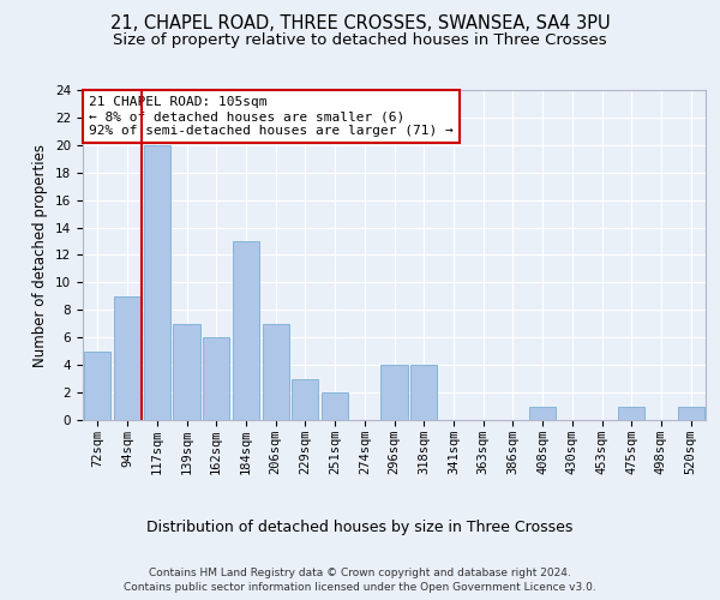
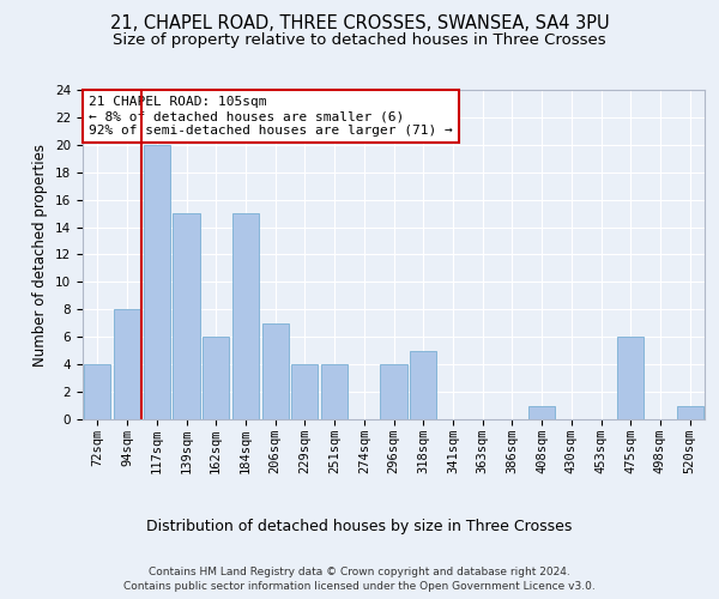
72sqm: 5 -> 4
94sqm: 9 -> 8
139sqm: 7 -> 15
184sqm: 13 -> 15
229sqm: 3 -> 4
251sqm: 2 -> 4
318sqm: 4 -> 5
475sqm: 1 -> 6
